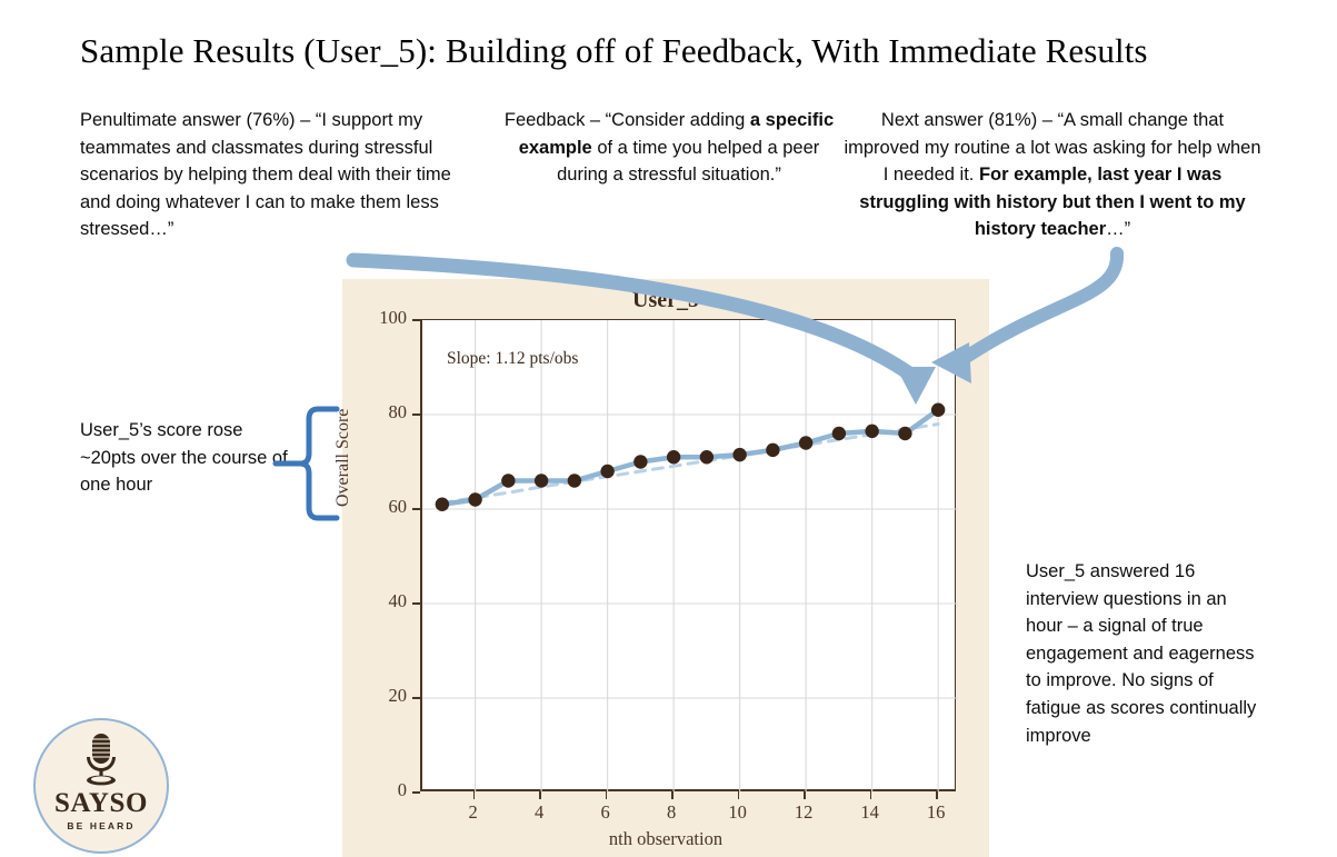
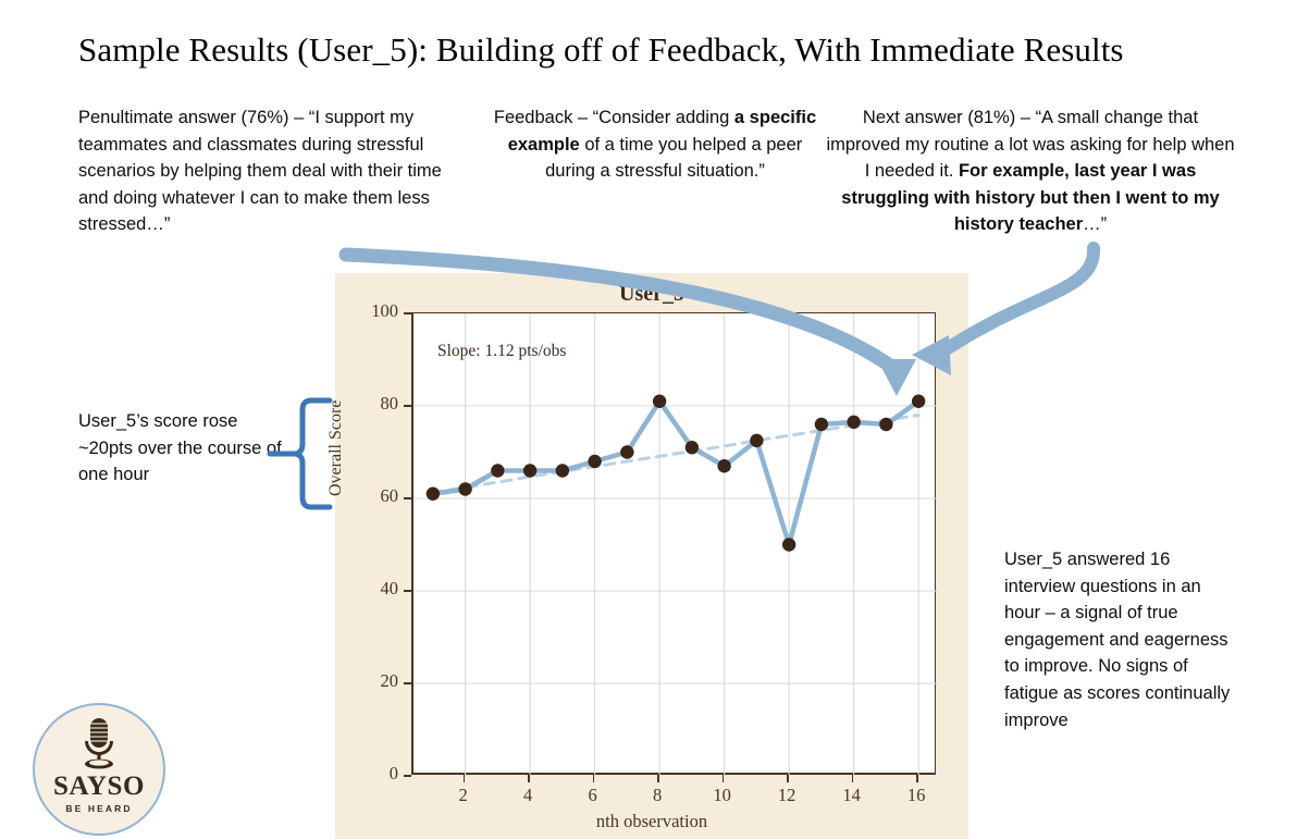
Overall Score/8: 71 -> 81
Overall Score/10: 72 -> 67
Overall Score/12: 74 -> 50
